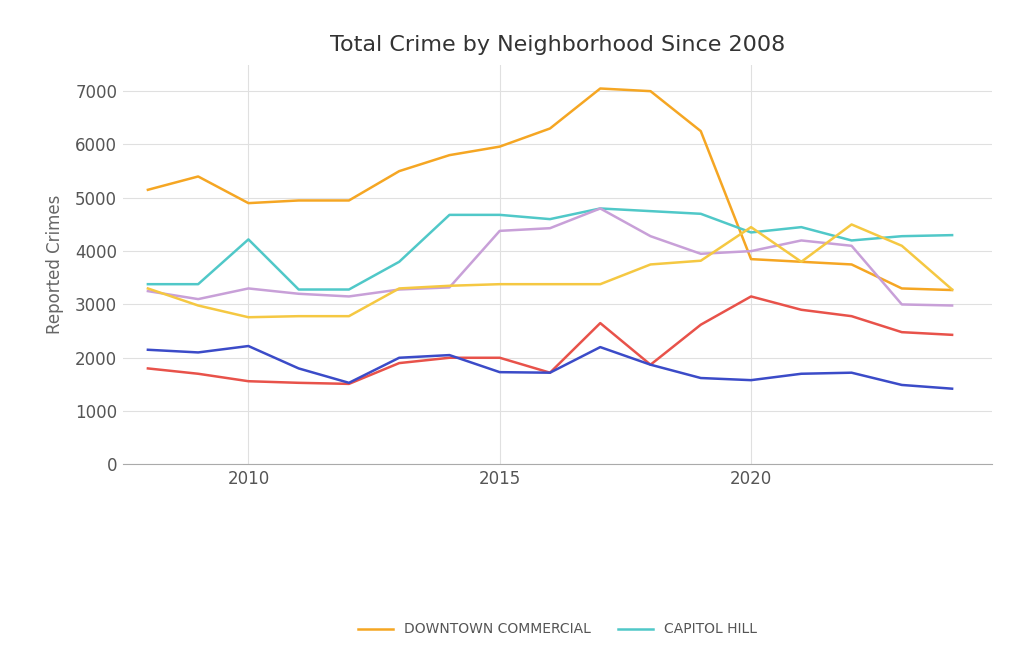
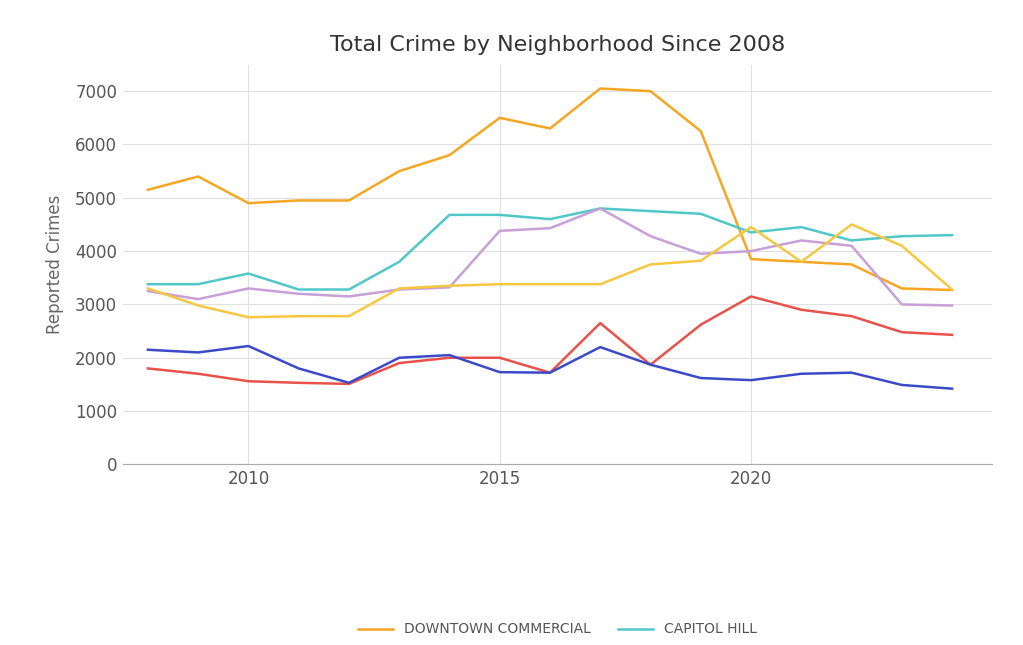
CAPITOL HILL/2010: 4220 -> 3580
DOWNTOWN COMMERCIAL/2015: 5960 -> 6500
